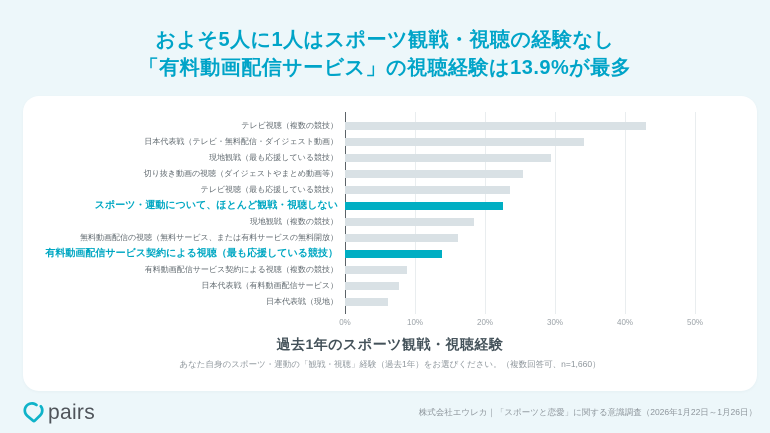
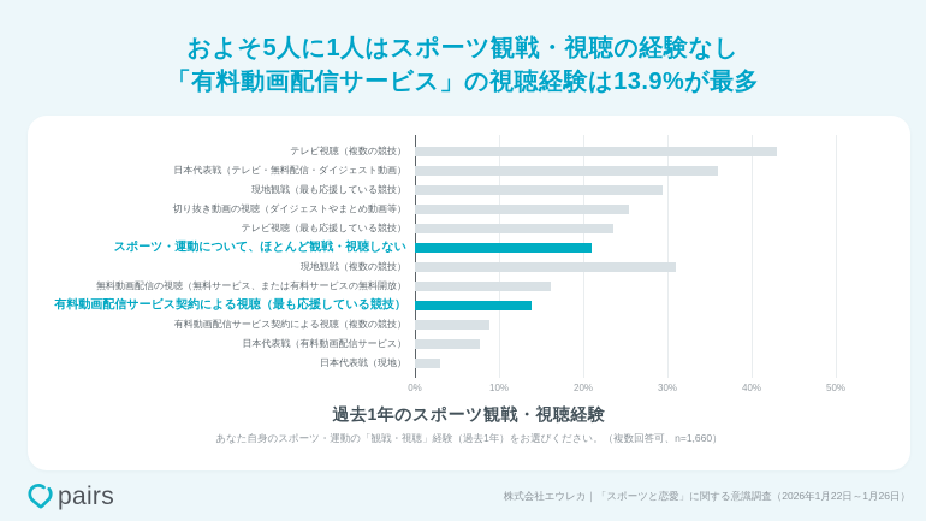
日本代表戦（テレビ・無料配信・ダイジェスト動画）: 34% -> 36%
スポーツ・運動について、ほとんど観戦・視聴しない: 23% -> 21%
現地観戦（複数の競技）: 18% -> 31%
日本代表戦（現地）: 6% -> 3%
